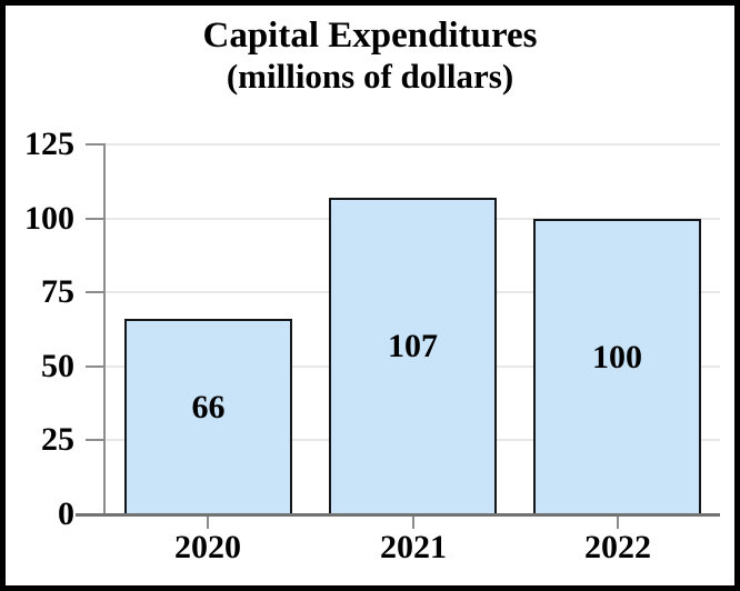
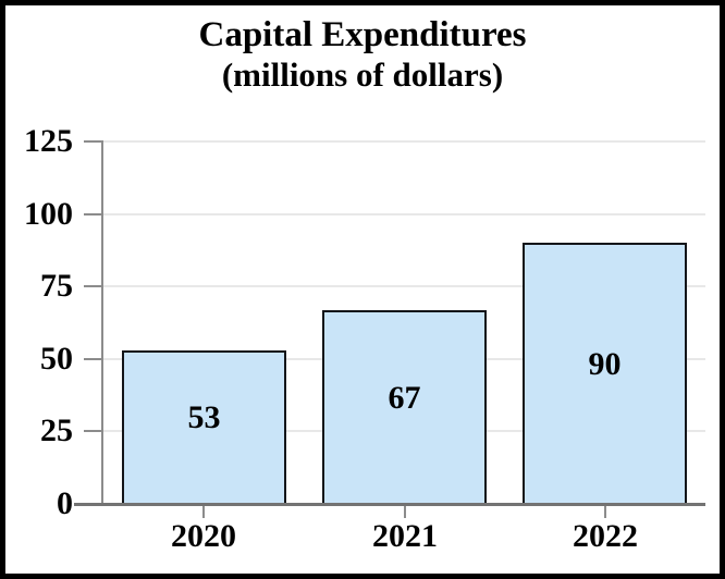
2020: 66 -> 53
2021: 107 -> 67
2022: 100 -> 90
